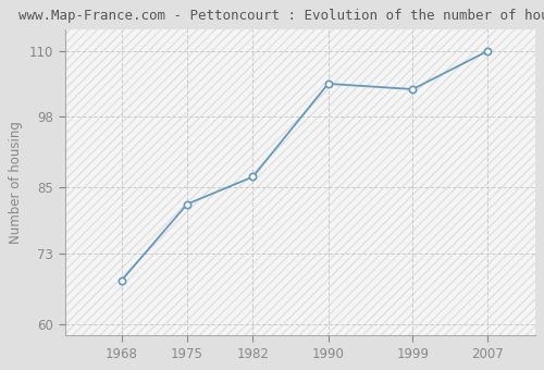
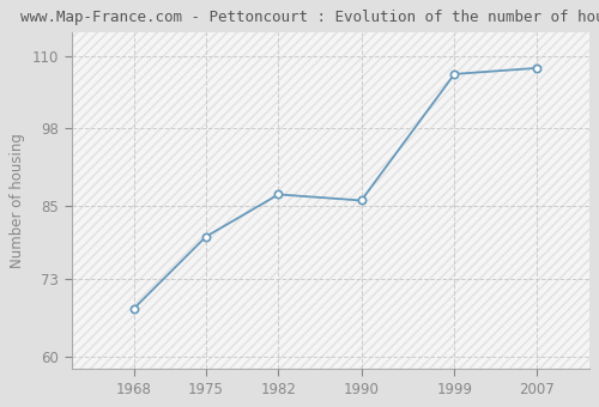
1975: 82 -> 80
1990: 104 -> 86
1999: 103 -> 107
2007: 110 -> 108
